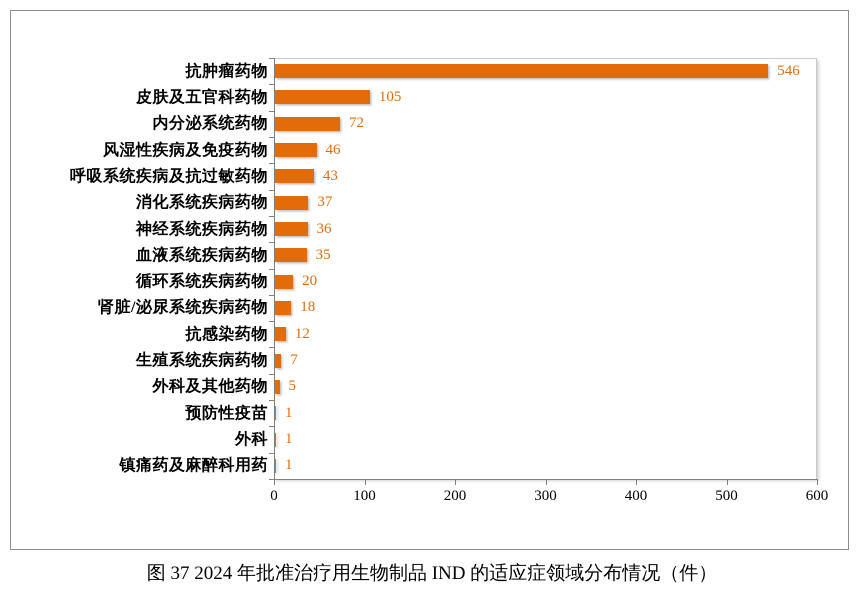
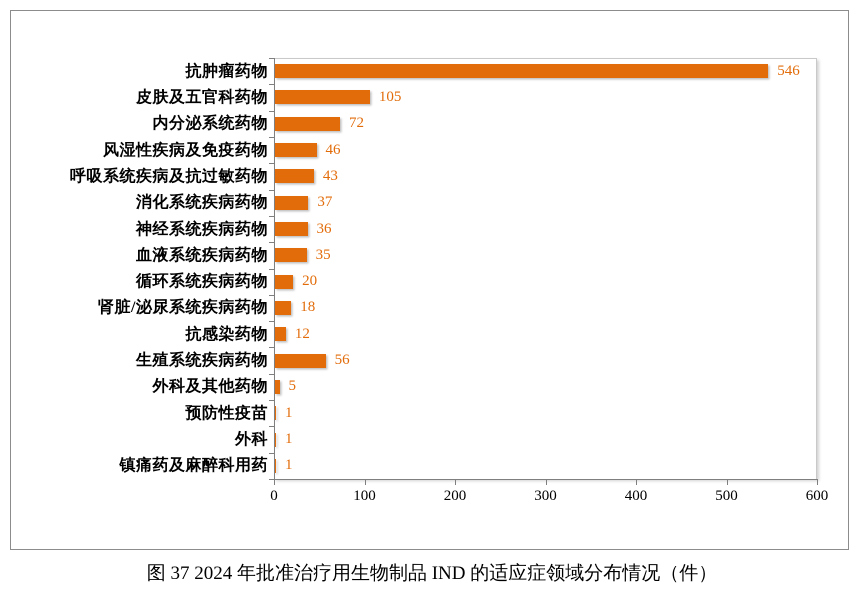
生殖系统疾病药物: 7 -> 56
